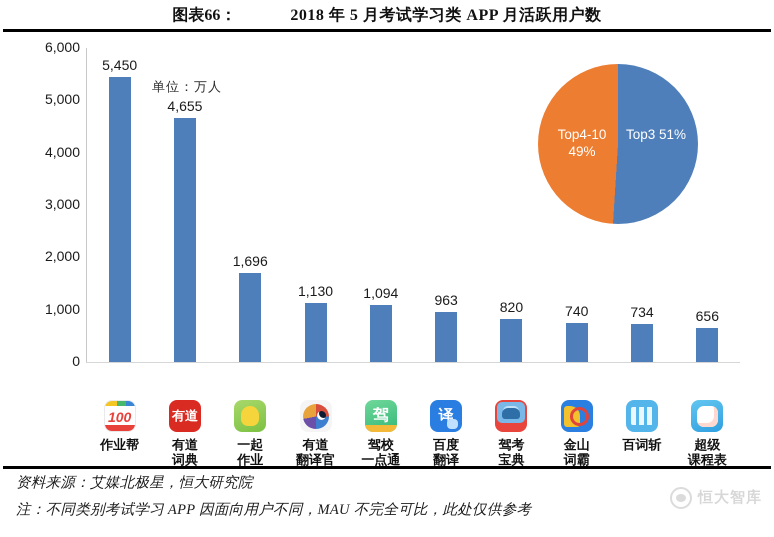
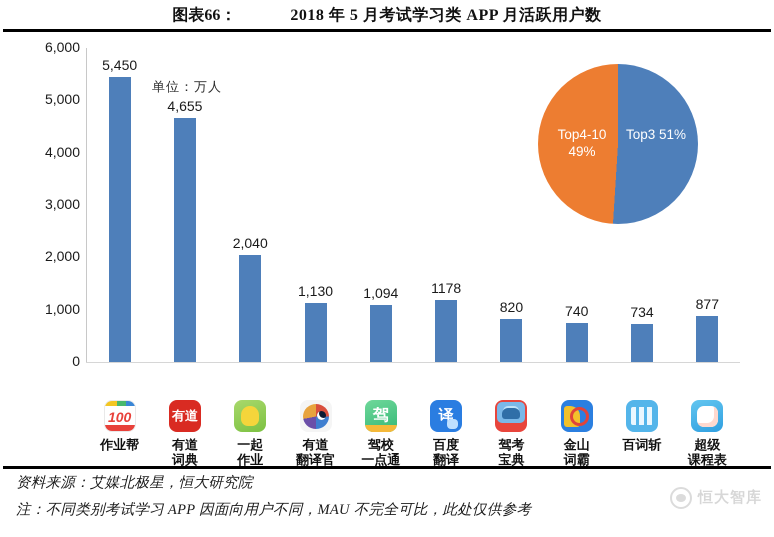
一起作业: 1,696 -> 2,040
百度翻译: 963 -> 1178
超级课程表: 656 -> 877
